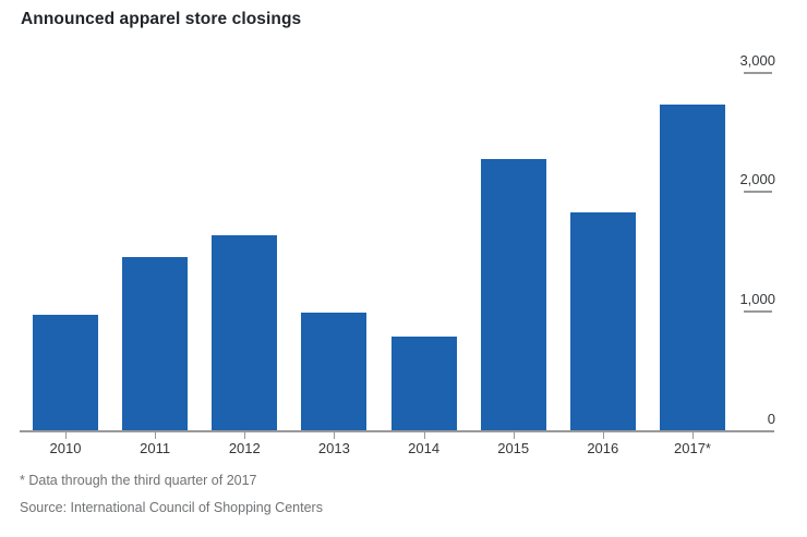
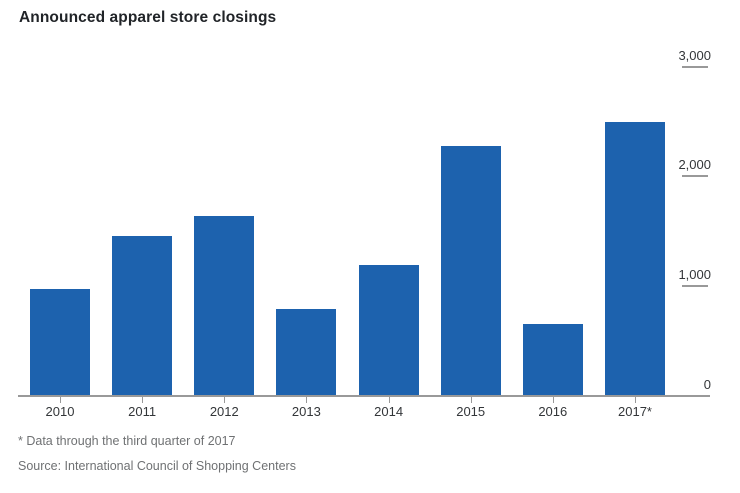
2013: 990 -> 790
2014: 790 -> 1190
2016: 1830 -> 650
2017*: 2730 -> 2500
